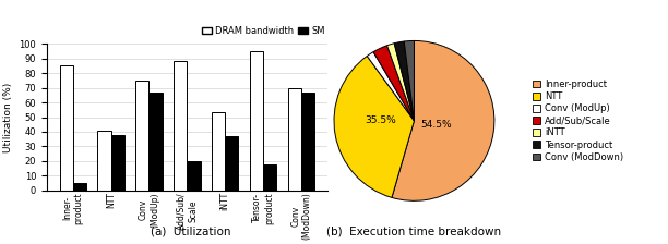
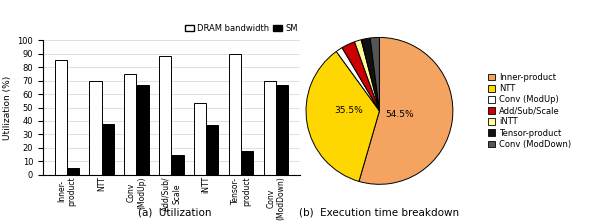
DRAM bandwidth/NTT: 41 -> 70
SM/Add/Sub/ Scale: 20 -> 15
DRAM bandwidth/Tensor- product: 95 -> 90
